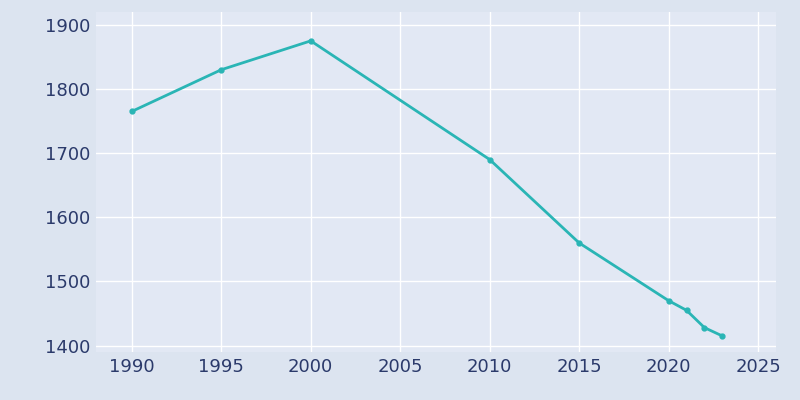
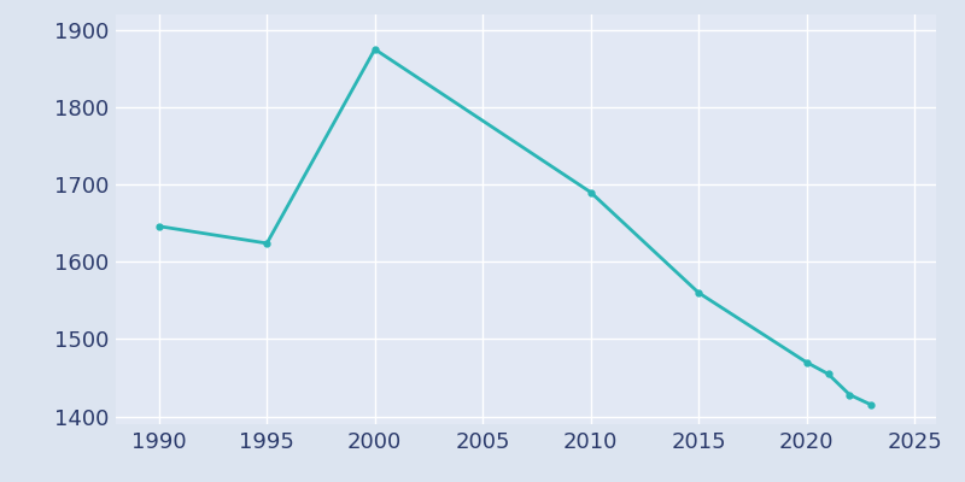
1990: 1765 -> 1646
1995: 1830 -> 1624
